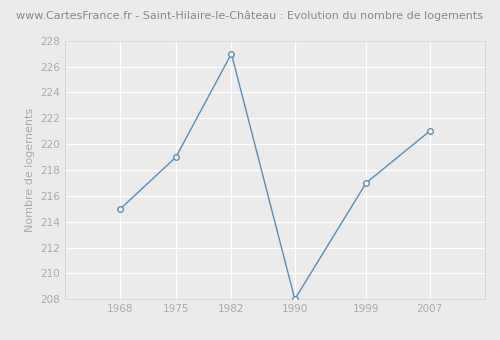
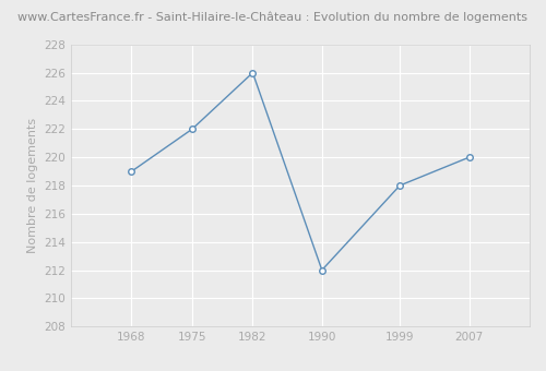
1968: 215 -> 219
1975: 219 -> 222
1982: 227 -> 226
1990: 208 -> 212
1999: 217 -> 218
2007: 221 -> 220
